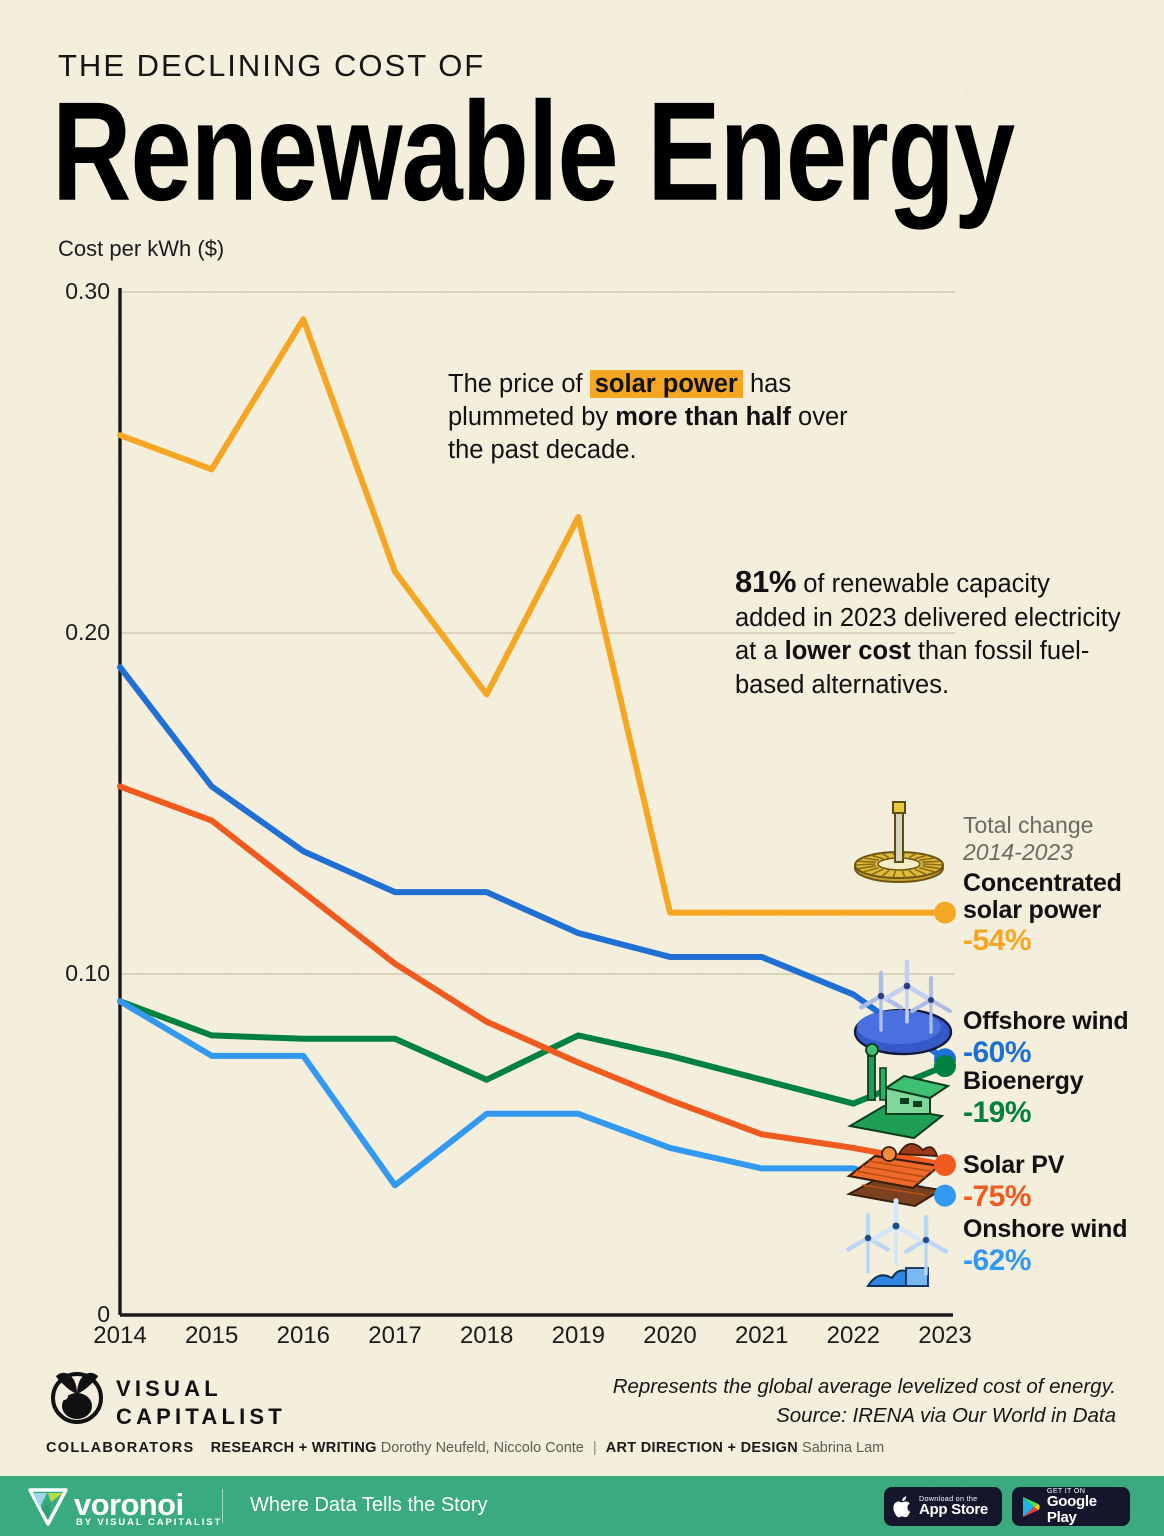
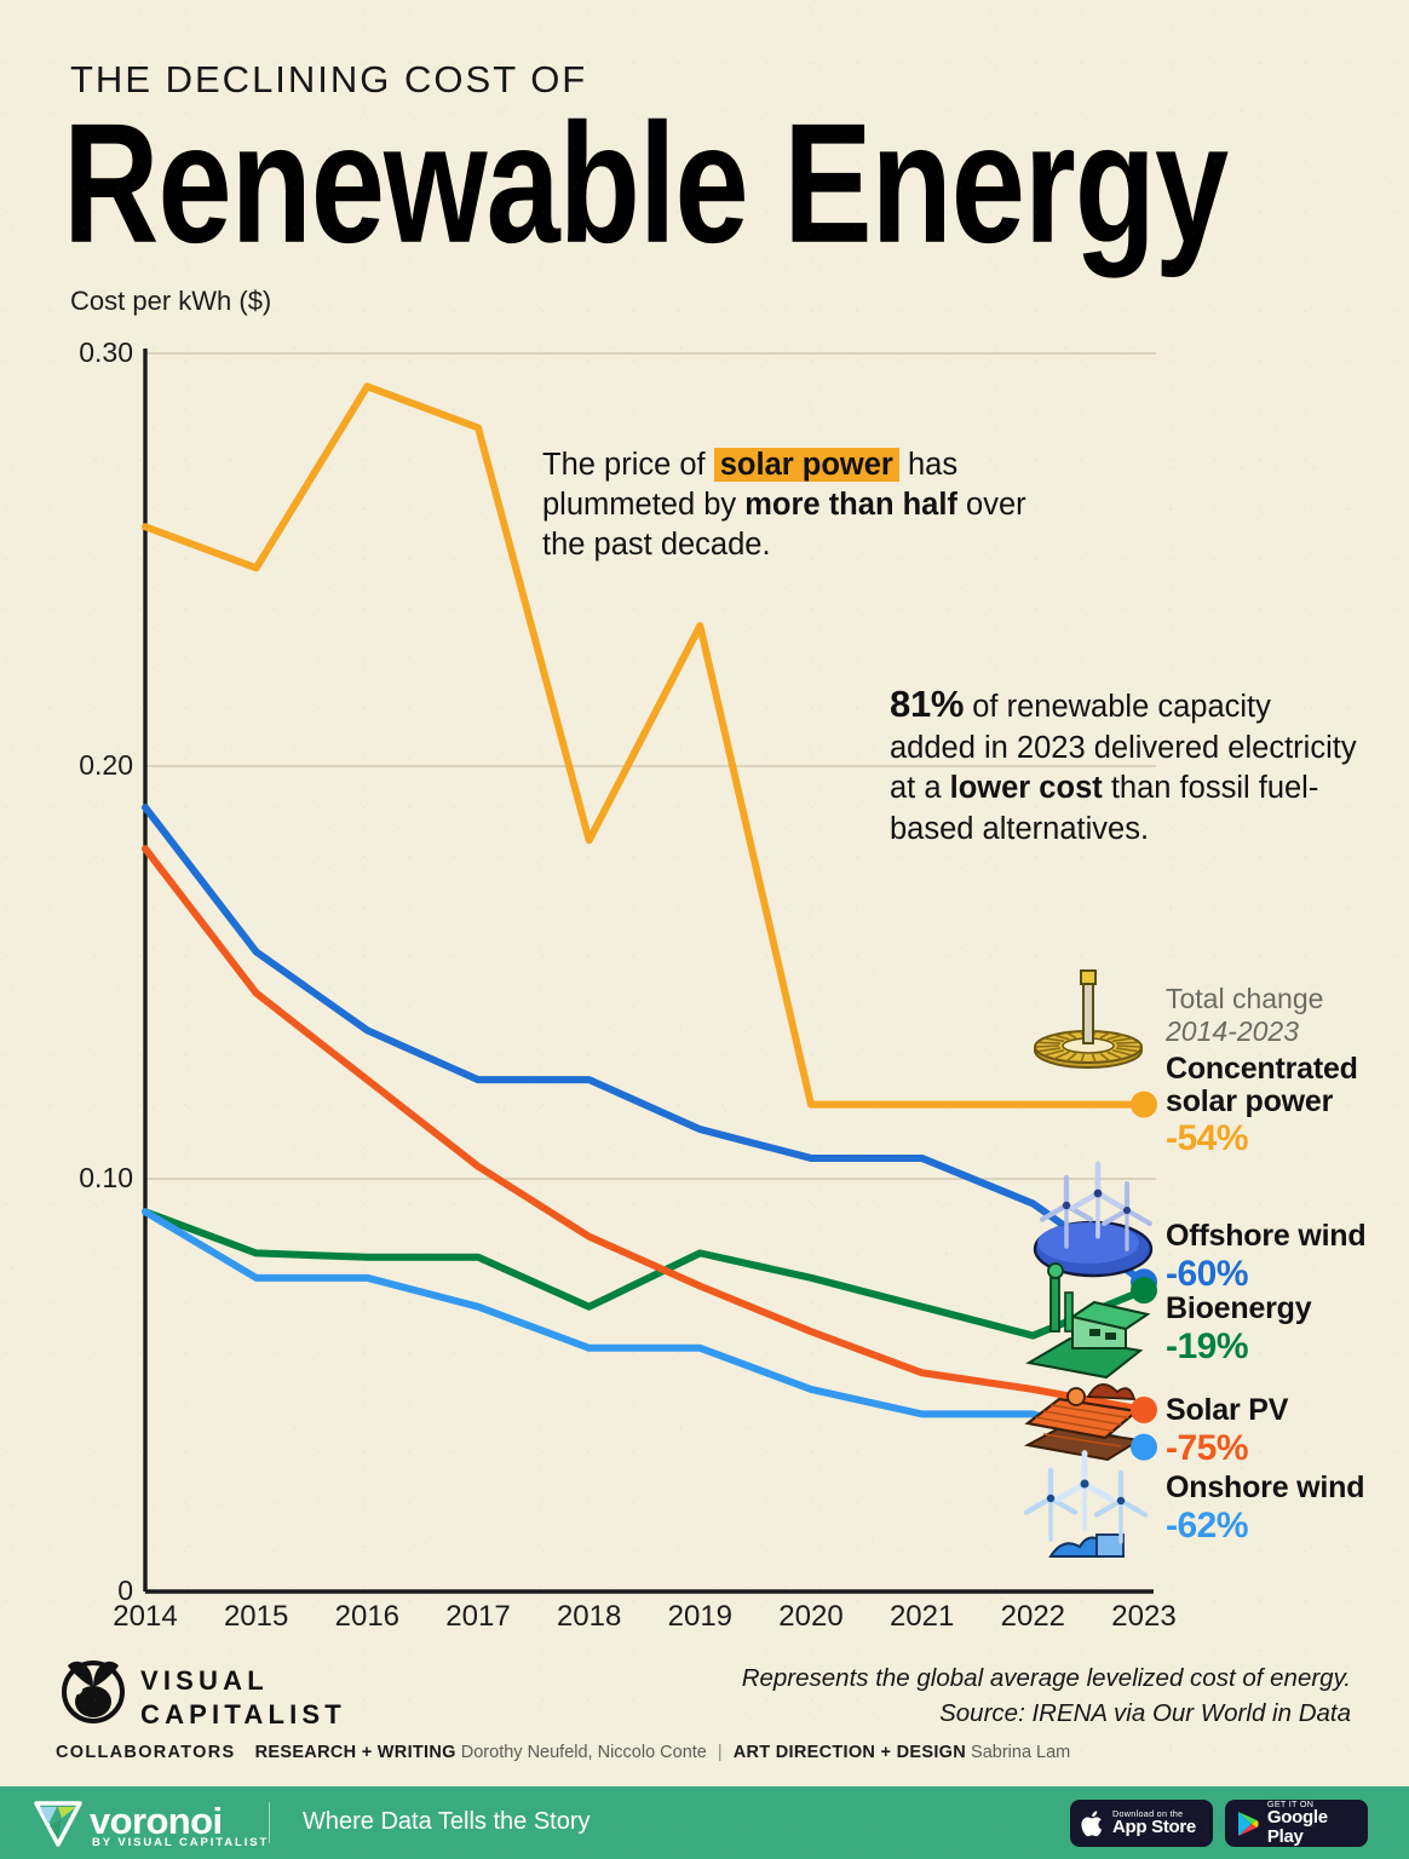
Solar PV/2014: 0.155 -> 0.180
Concentrated solar power/2017: 0.218 -> 0.282
Onshore wind/2017: 0.038 -> 0.069
